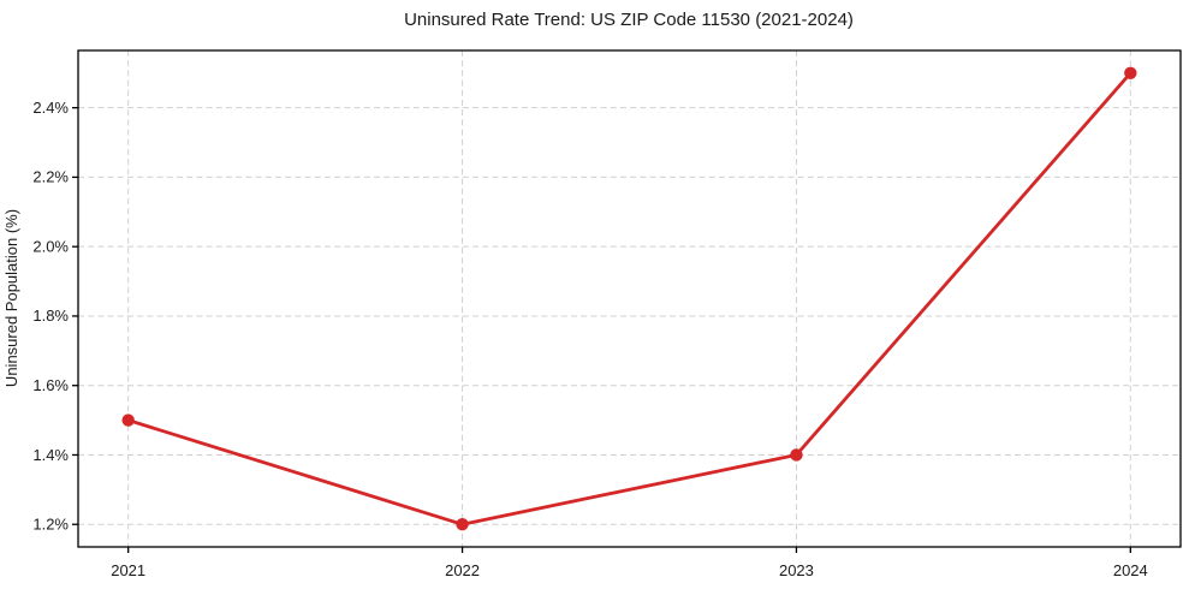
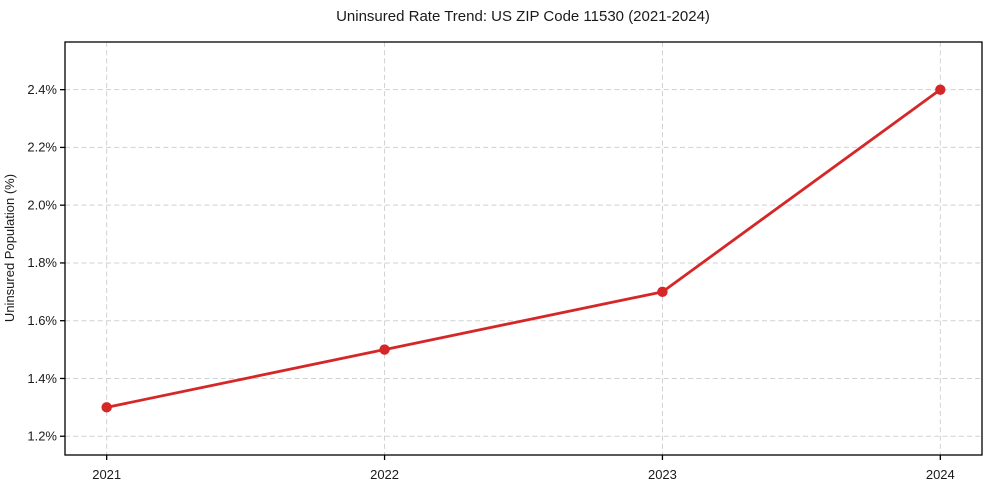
2021: 1.5% -> 1.3%
2022: 1.2% -> 1.5%
2023: 1.4% -> 1.7%
2024: 2.5% -> 2.4%
